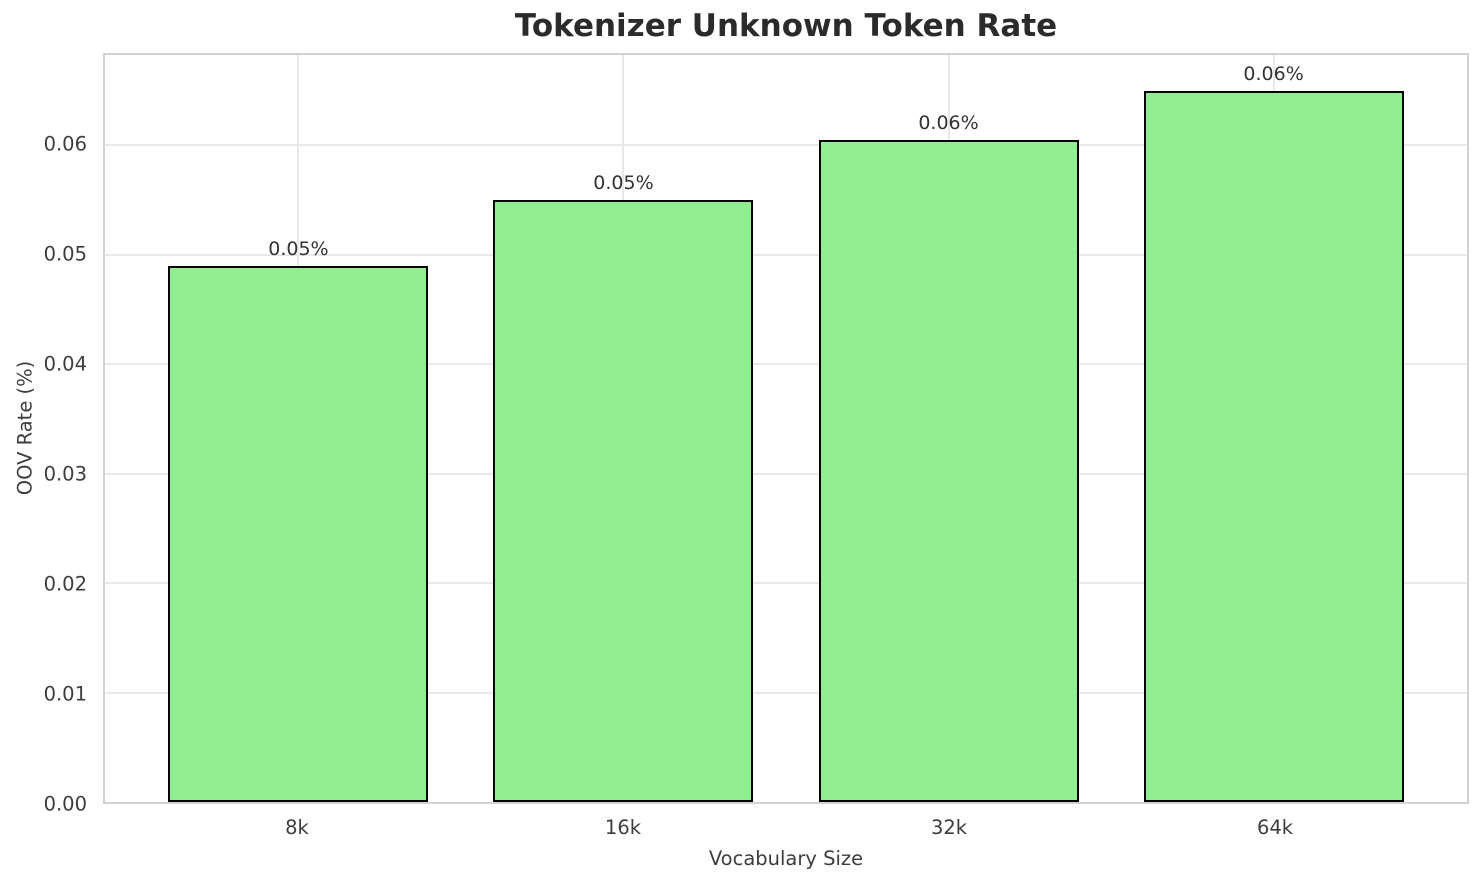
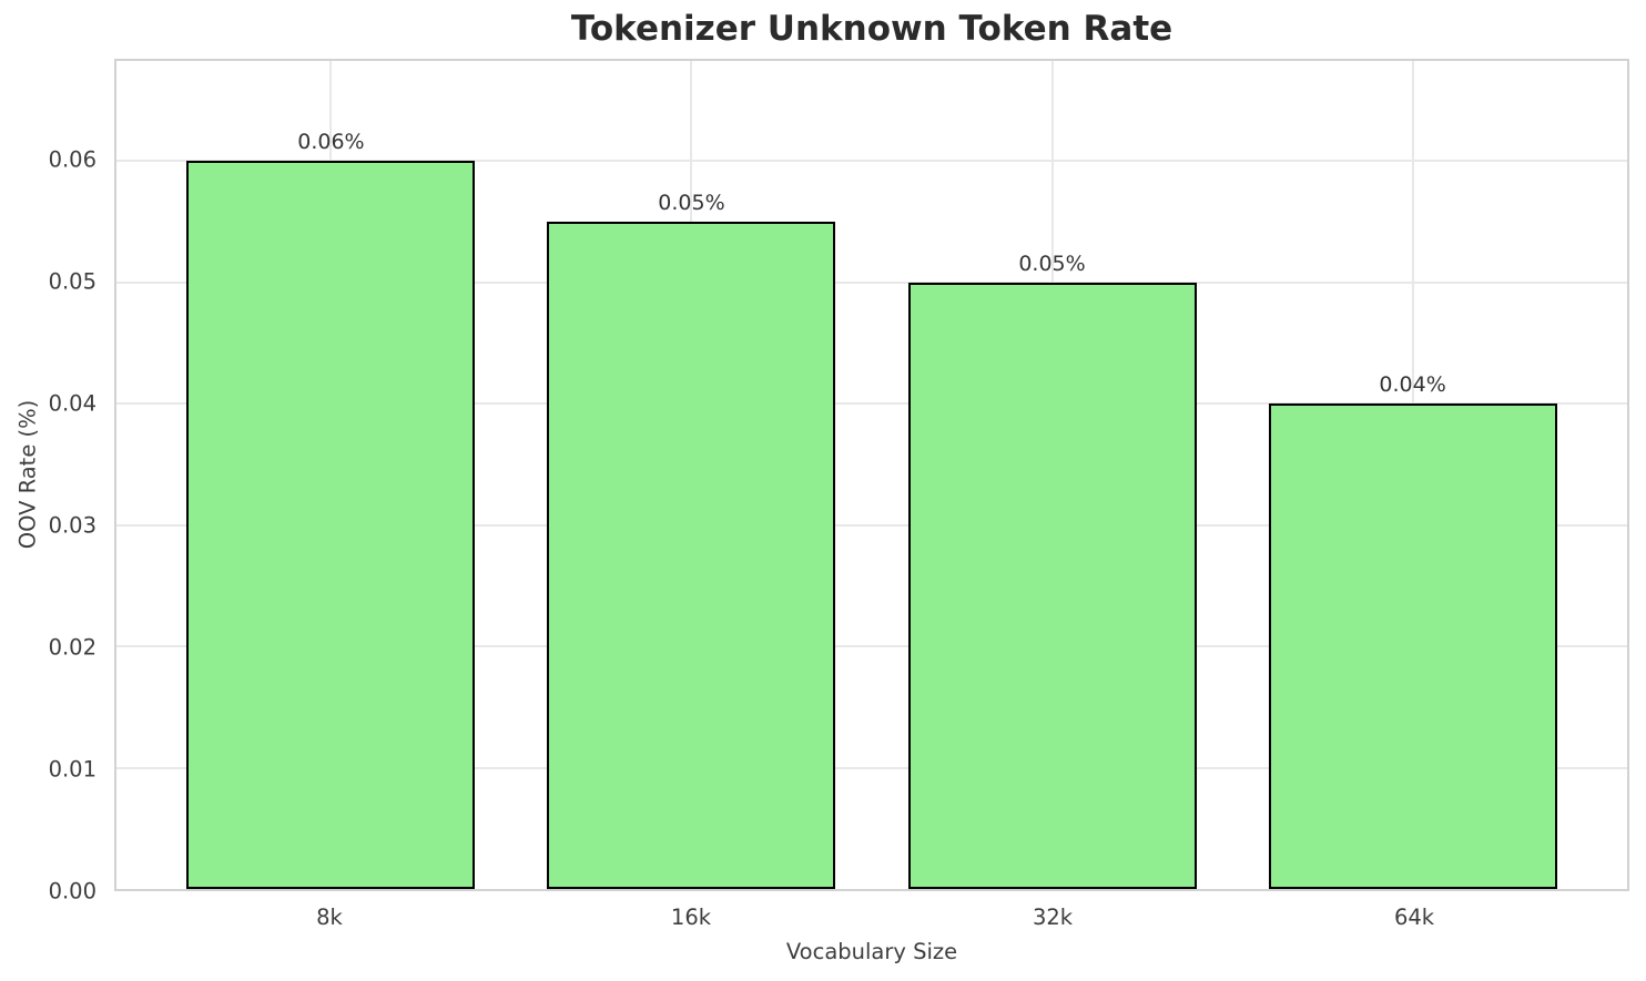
8k: 0.05% -> 0.06%
32k: 0.06% -> 0.05%
64k: 0.06% -> 0.04%
